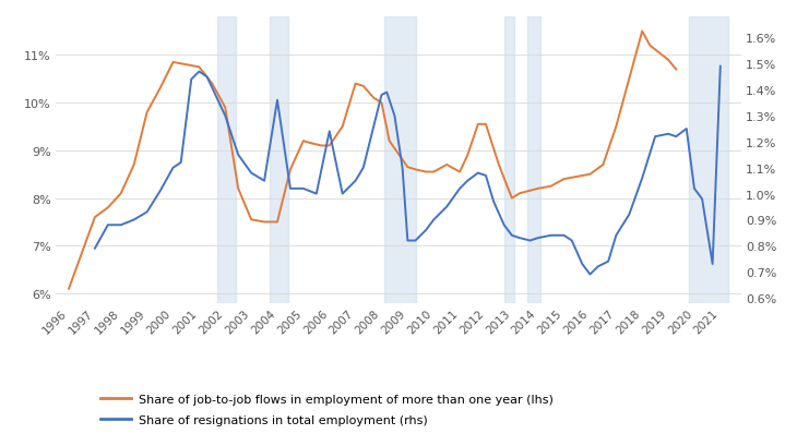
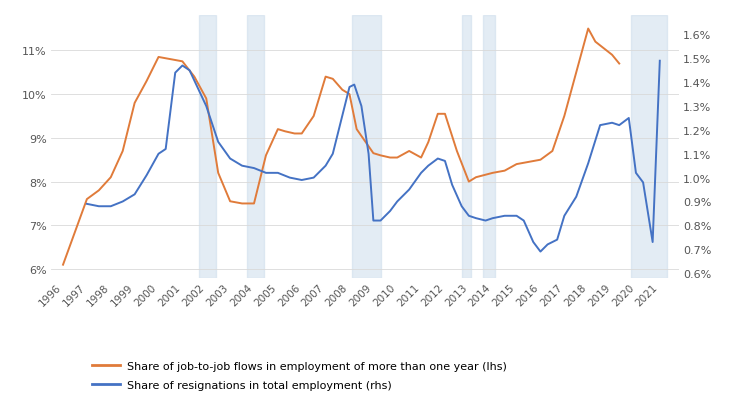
Share of resignations in total employment (rhs)/1997: 0.79% -> 0.89%
Share of resignations in total employment (rhs)/2004: 1.36% -> 1.04%
Share of resignations in total employment (rhs)/2006: 1.24% -> 0.99%
